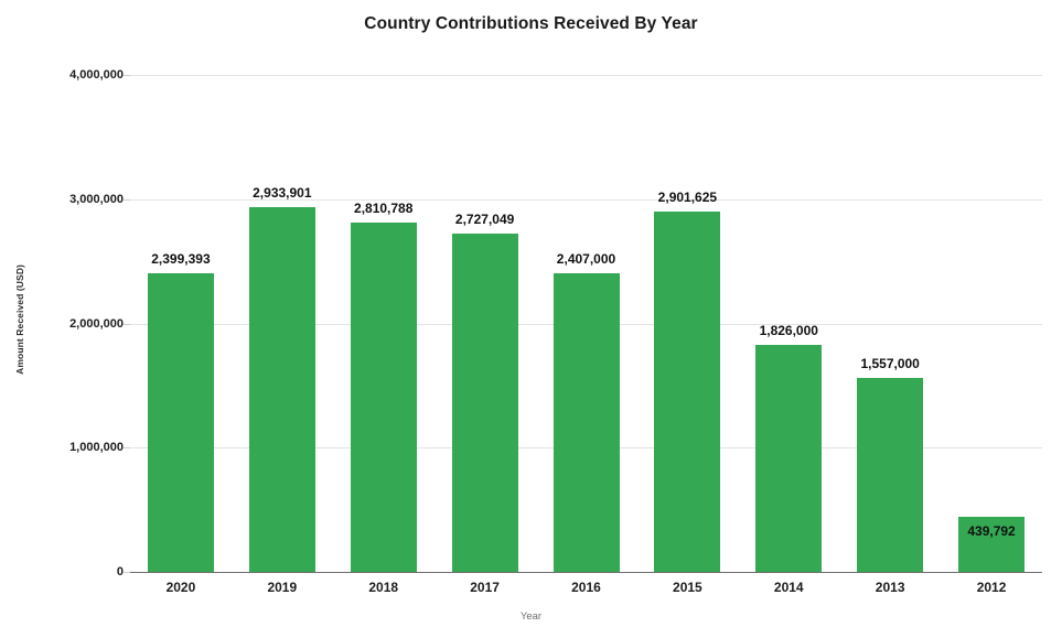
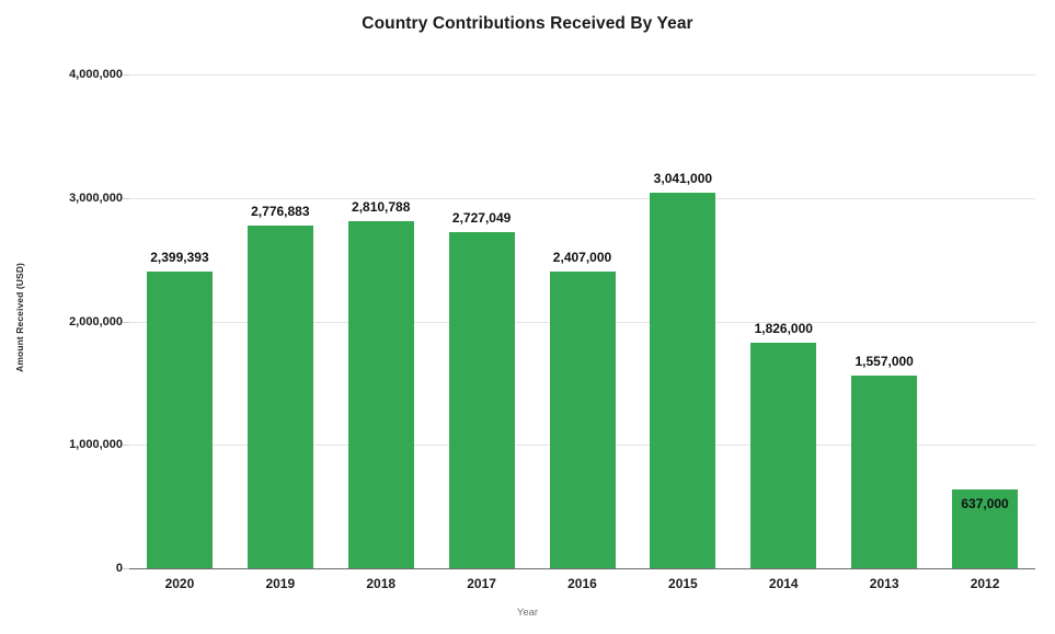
2019: 2,933,901 -> 2,776,883
2015: 2,901,625 -> 3,041,000
2012: 439,792 -> 637,000
